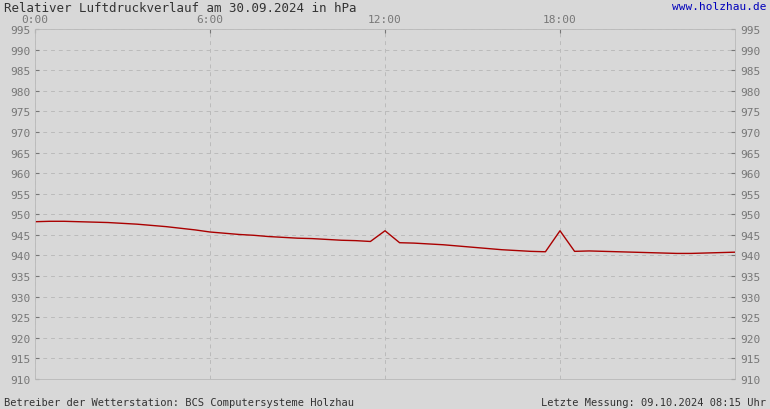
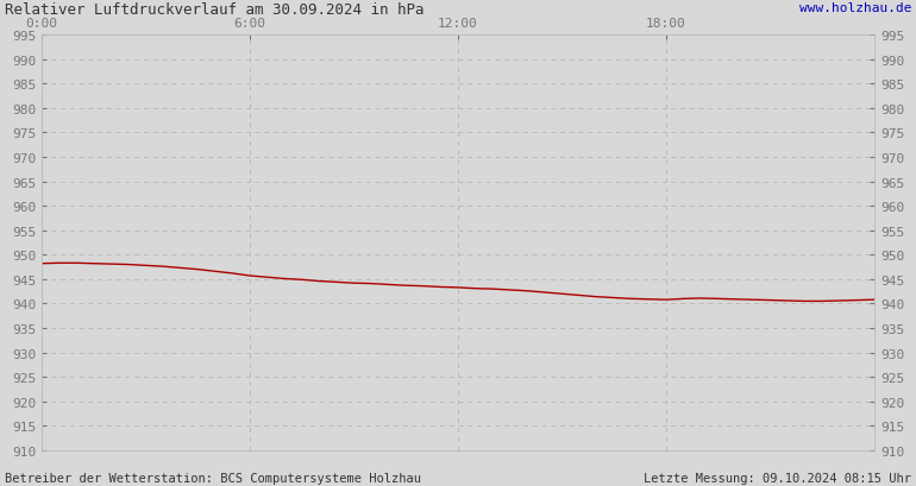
12:00: 946.0 -> 943.3
18:00: 946.0 -> 940.8
